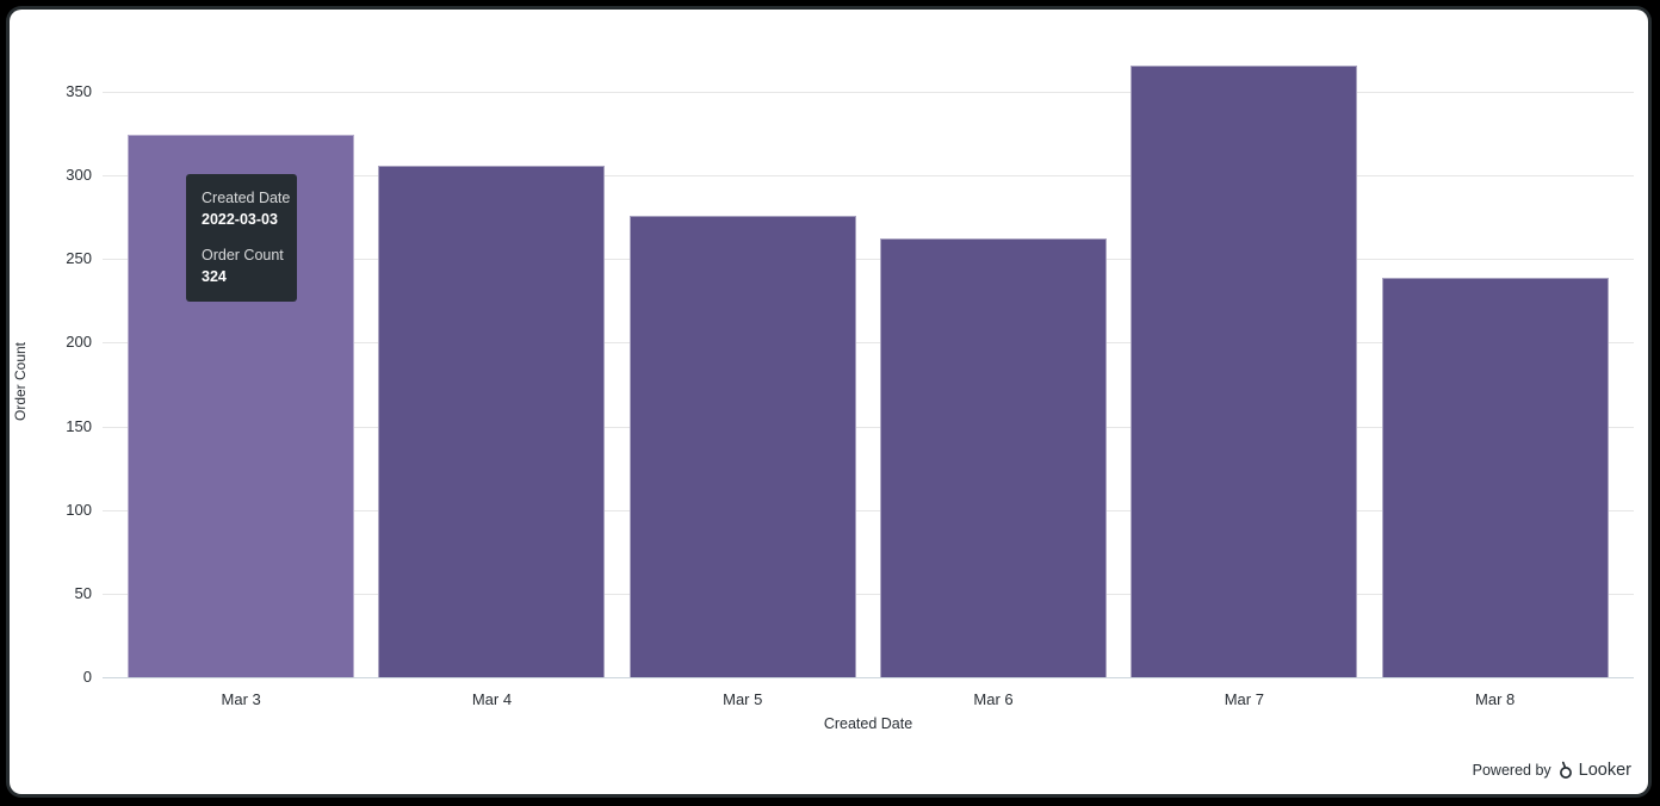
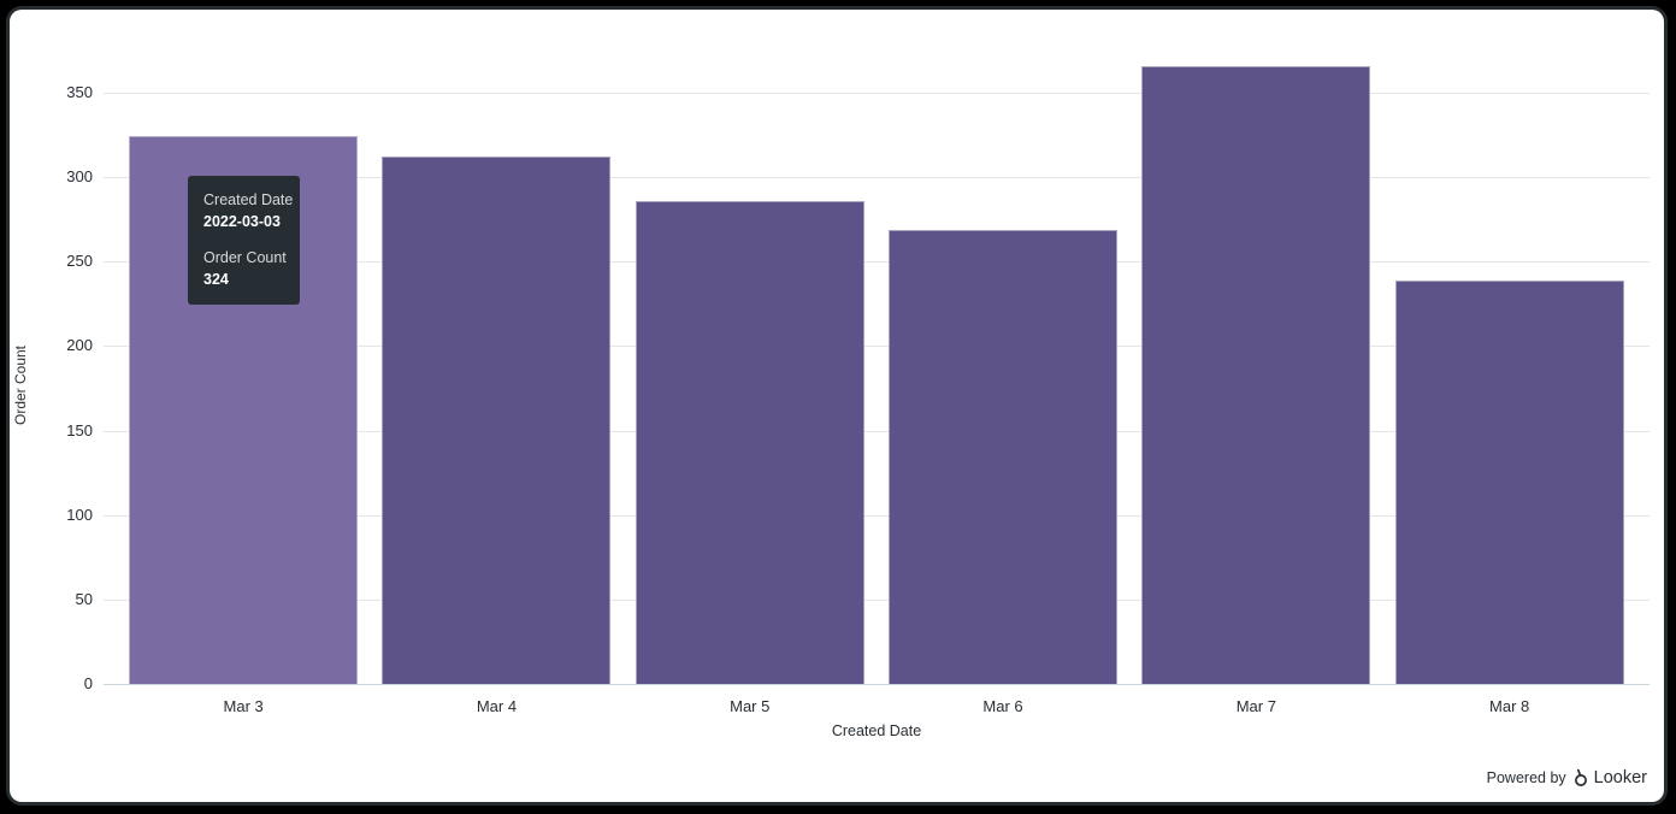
Mar 4: 306 -> 312
Mar 5: 276 -> 286
Mar 6: 262 -> 269
